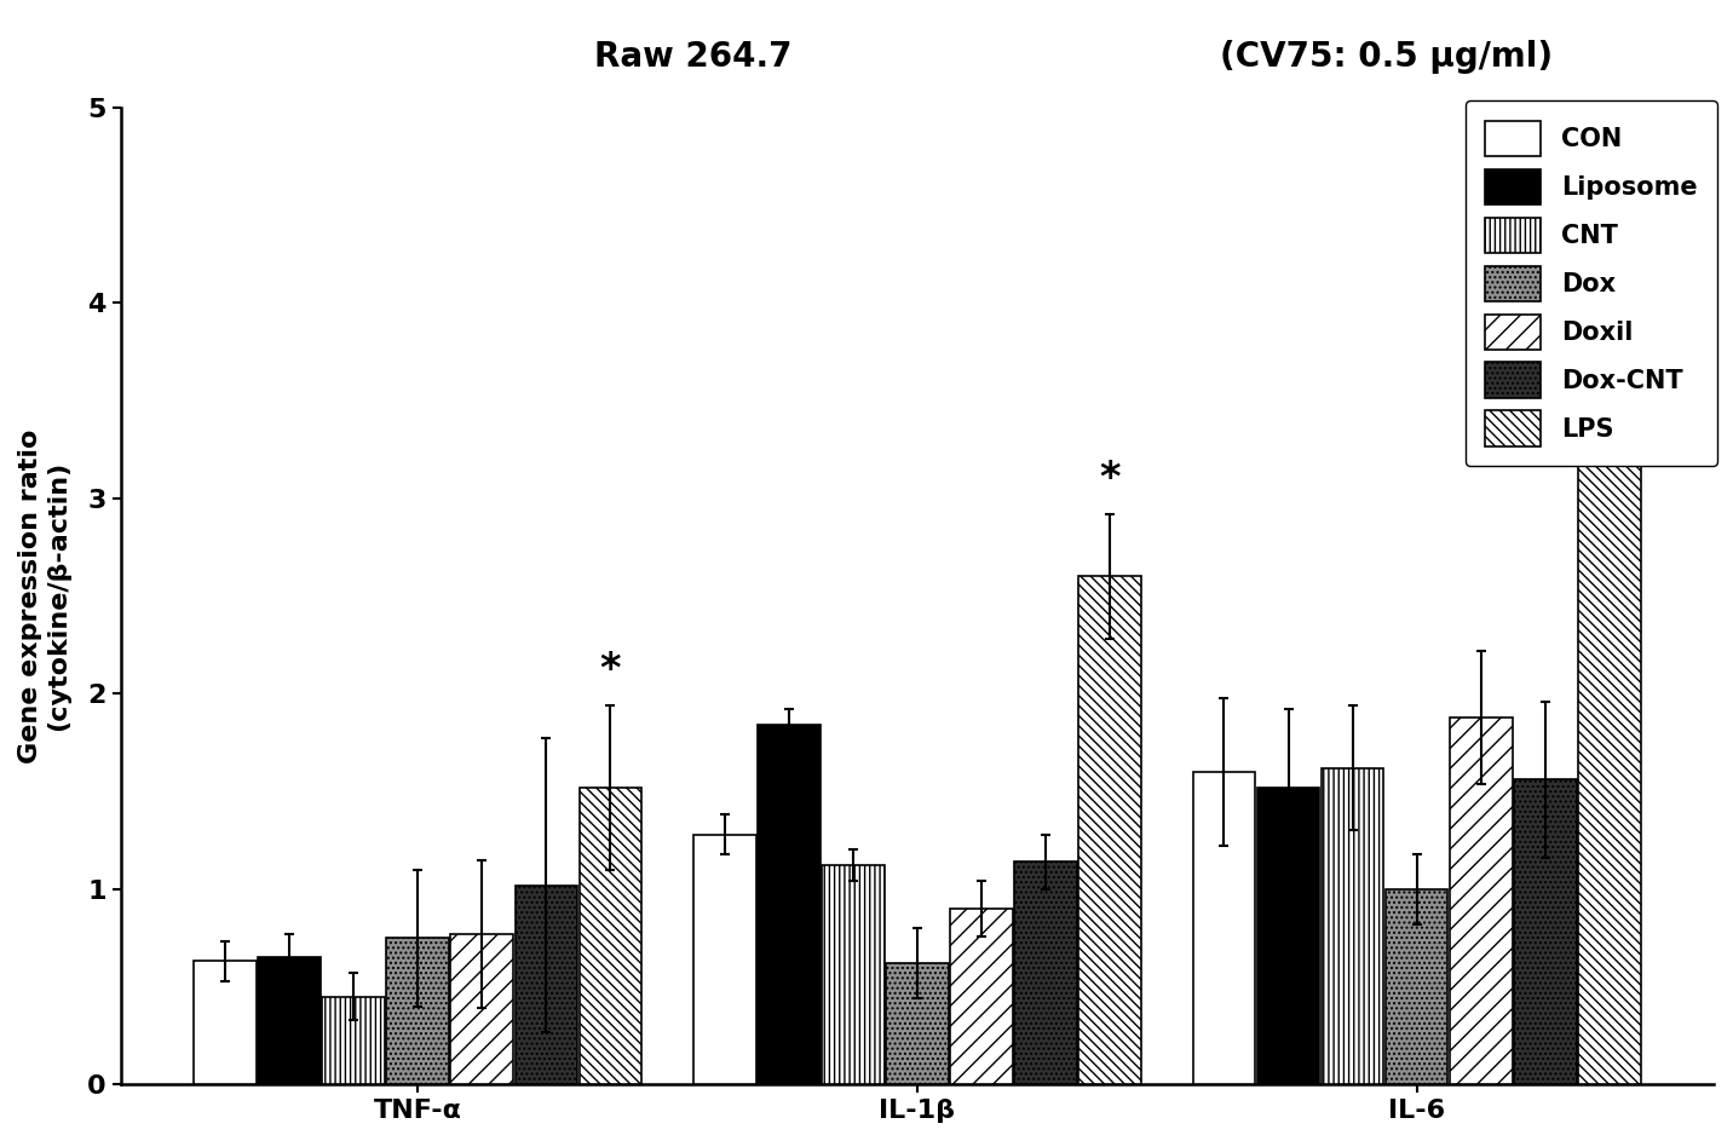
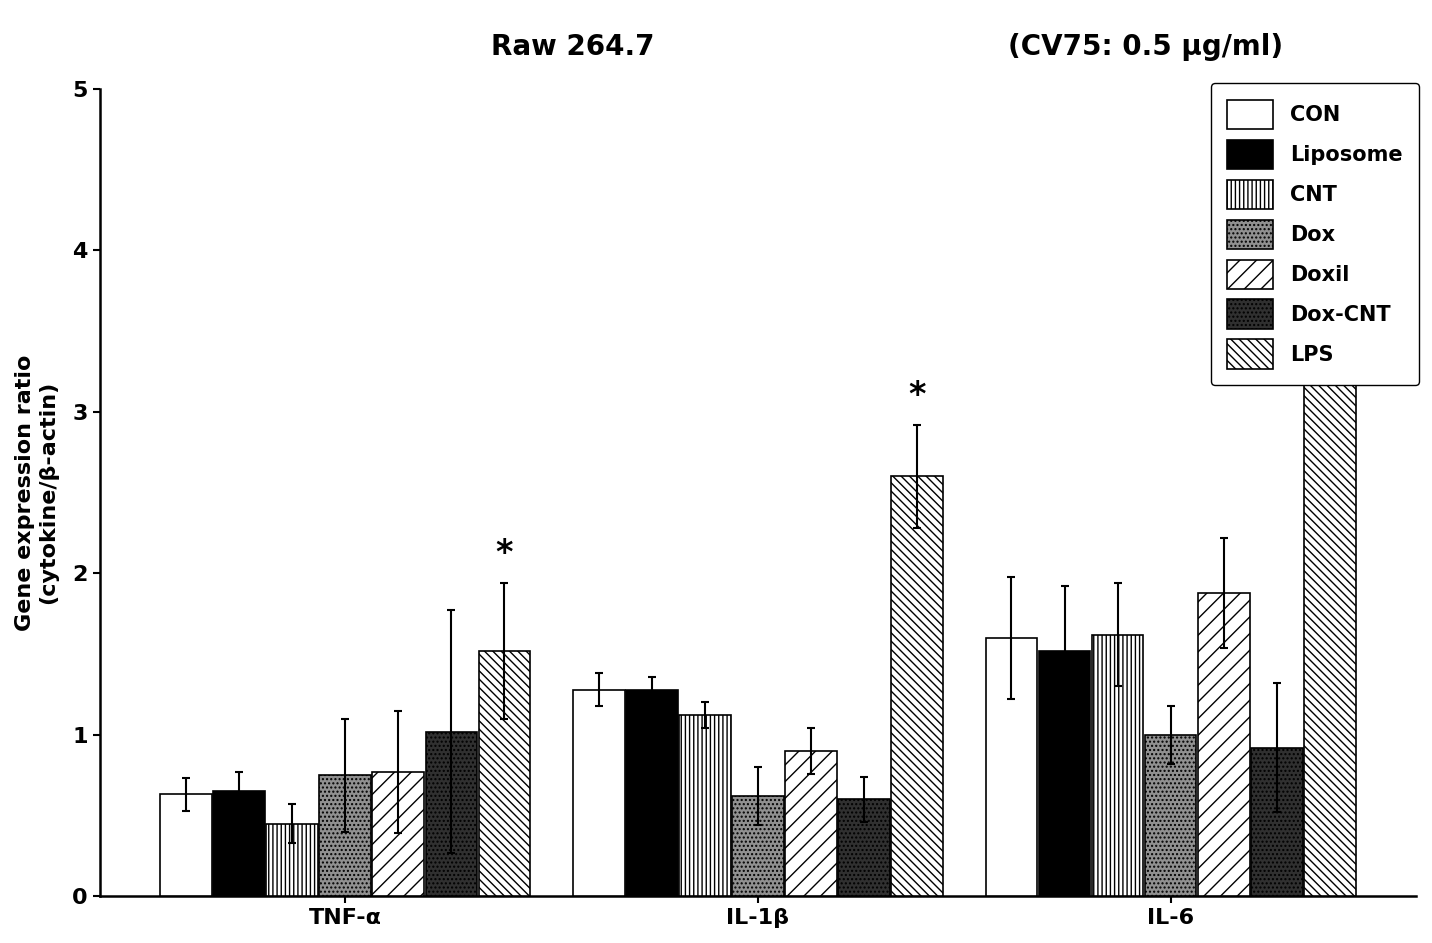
Liposome/IL-1β: 1.84 -> 1.28
Dox-CNT/IL-1β: 1.14 -> 0.60
Dox-CNT/IL-6: 1.56 -> 0.92
